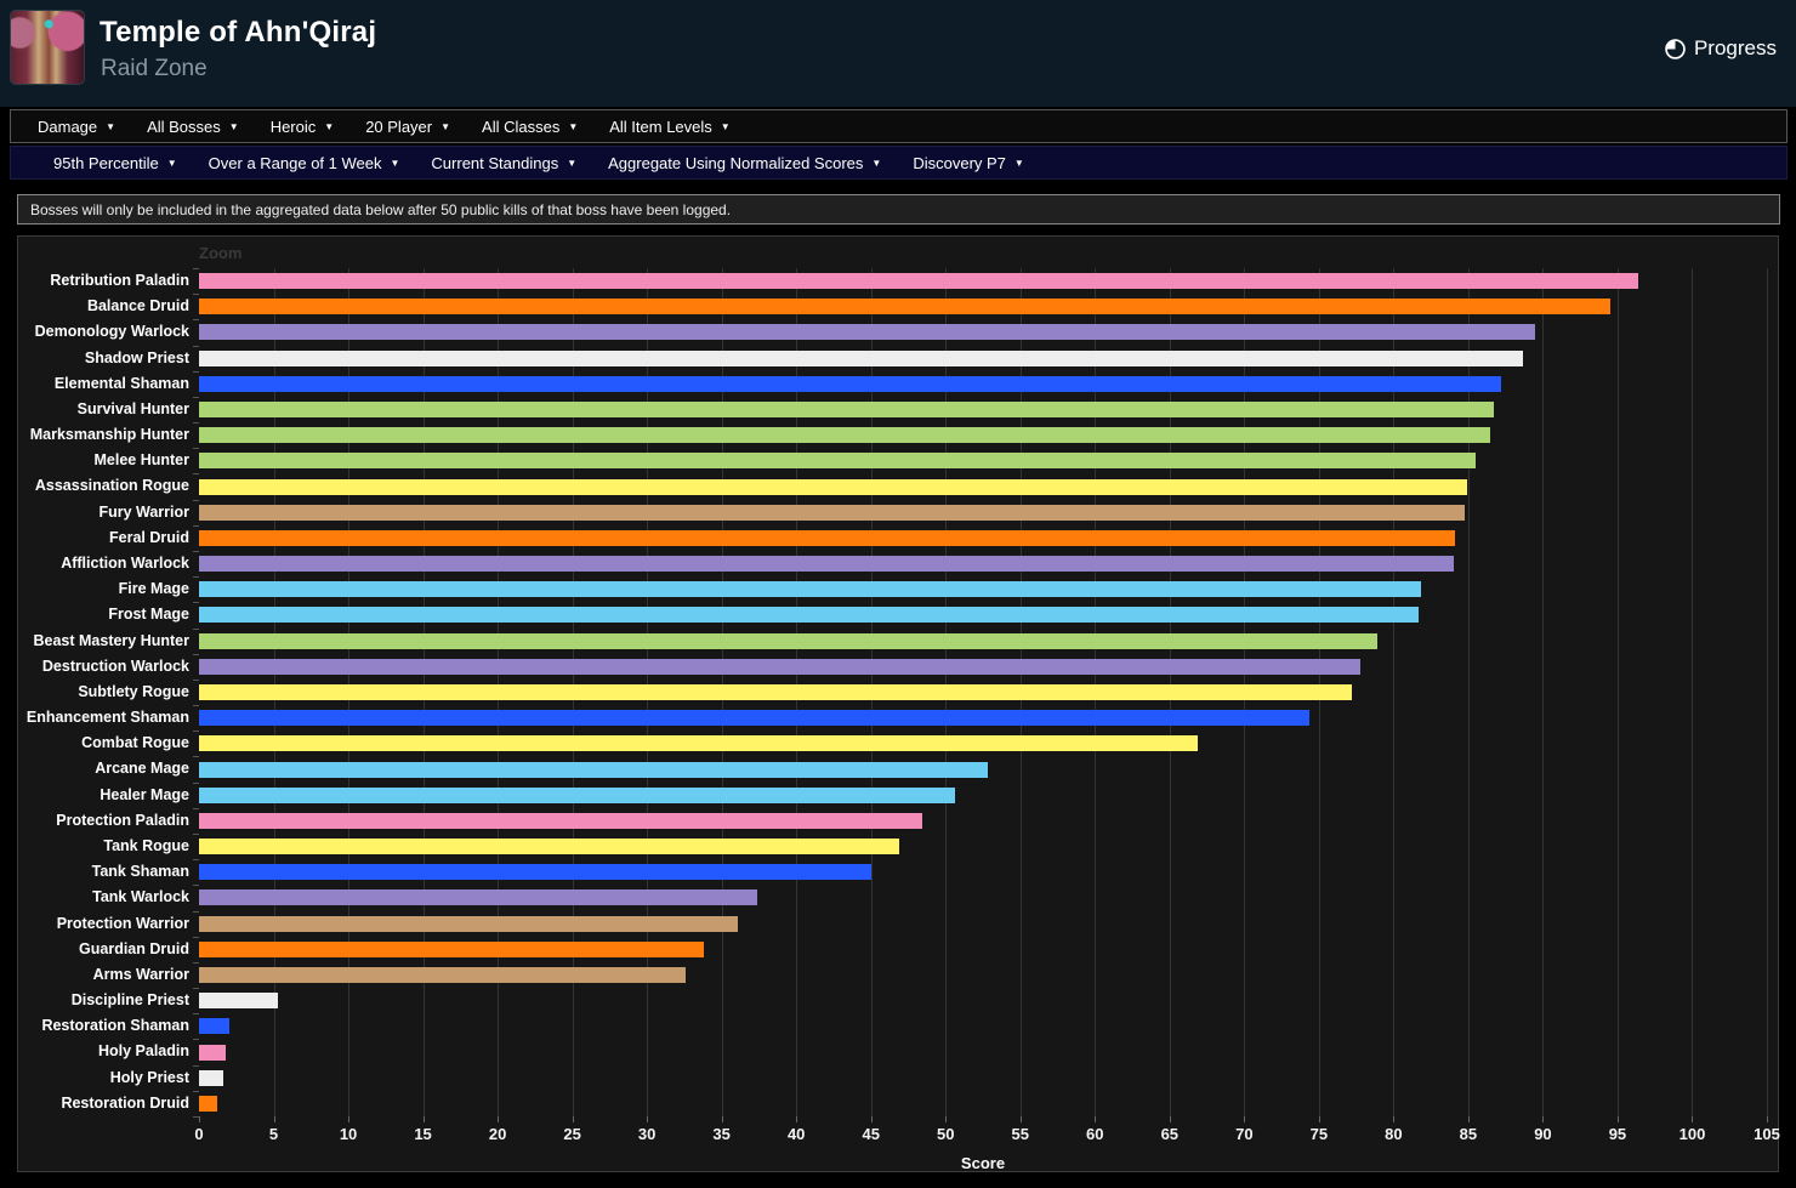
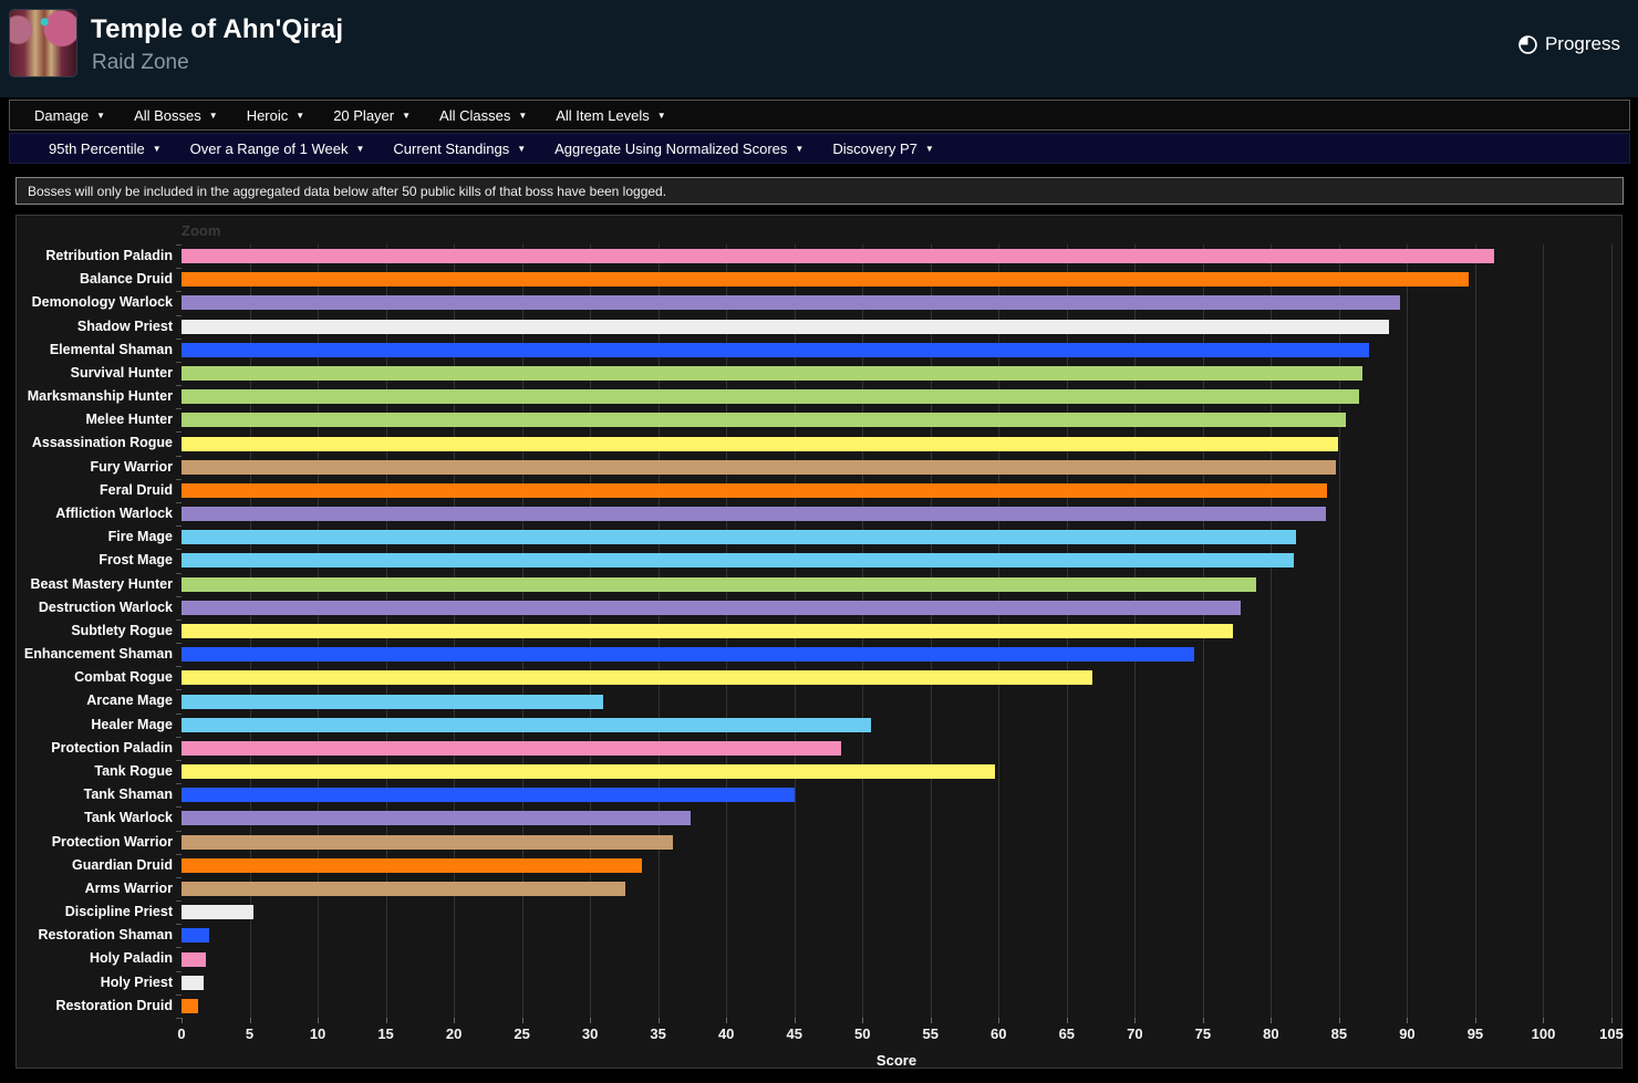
Arcane Mage: 52.8 -> 31.0
Tank Rogue: 46.9 -> 59.7
